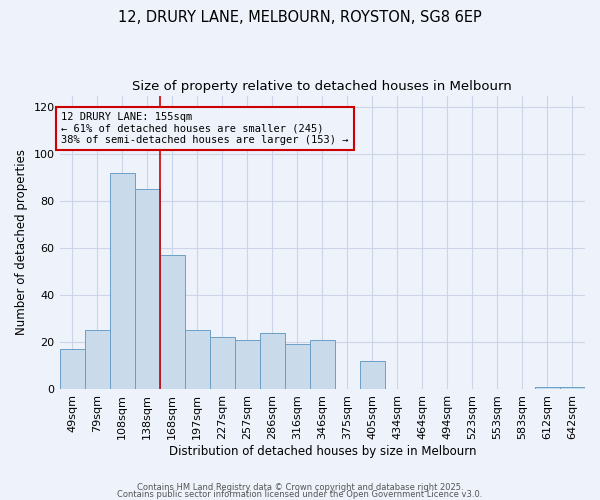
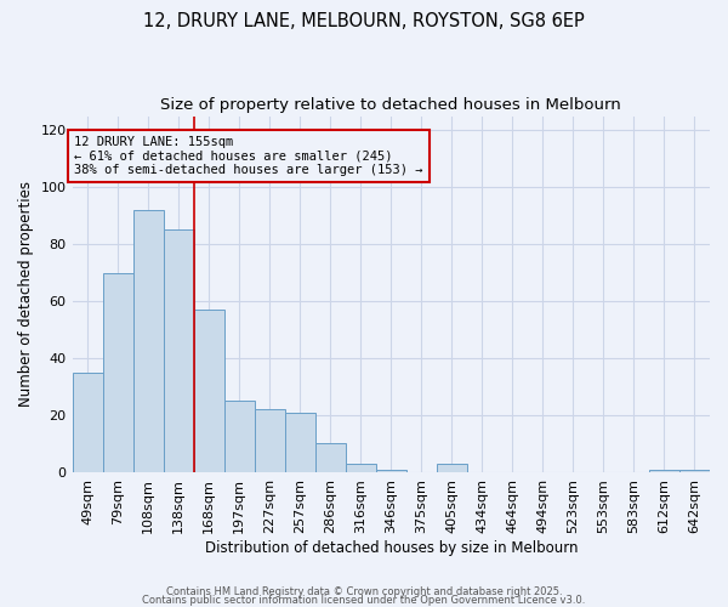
49sqm: 17 -> 35
79sqm: 25 -> 70
286sqm: 24 -> 10
316sqm: 19 -> 3
346sqm: 21 -> 1
405sqm: 12 -> 3
